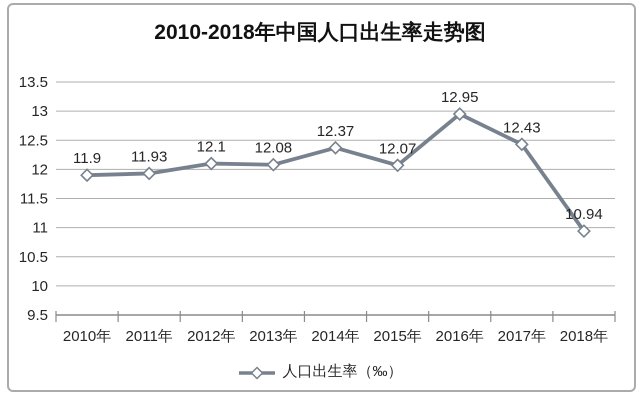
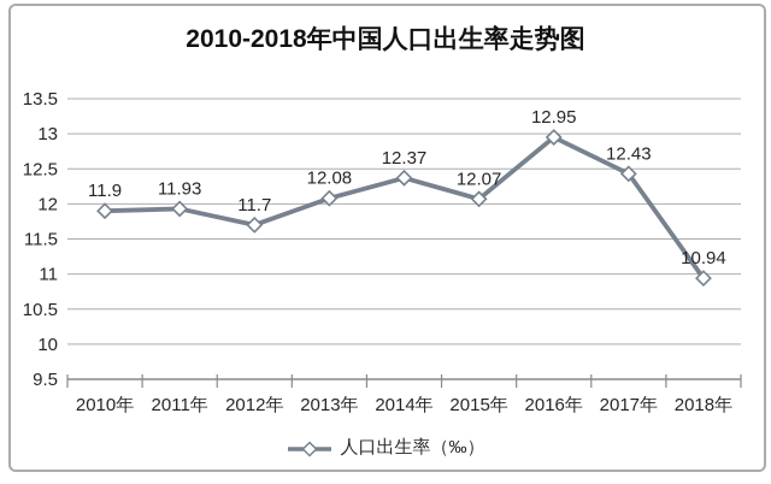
2012年: 12.1 -> 11.7
